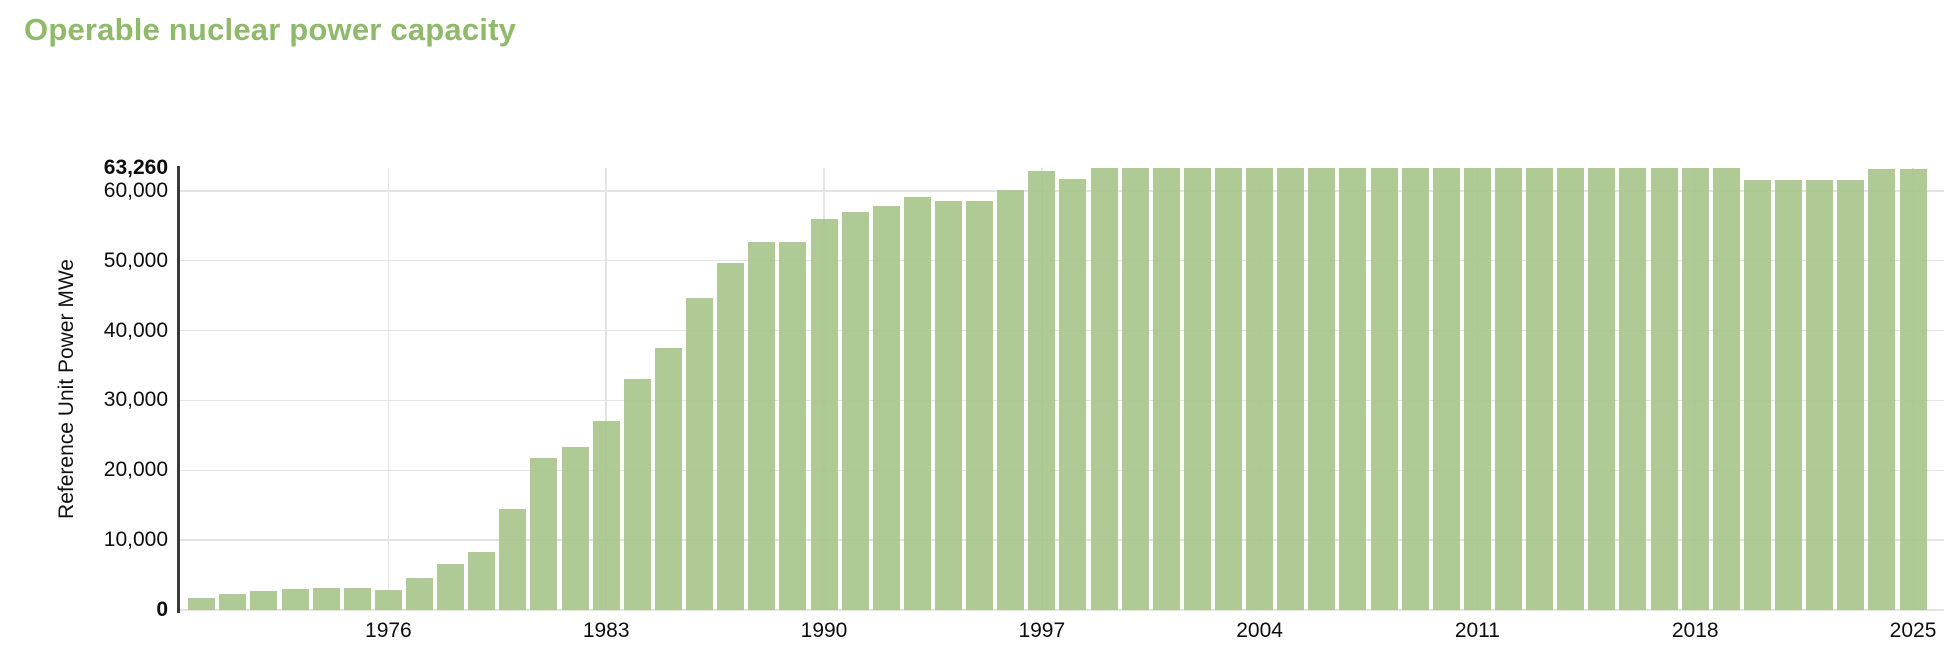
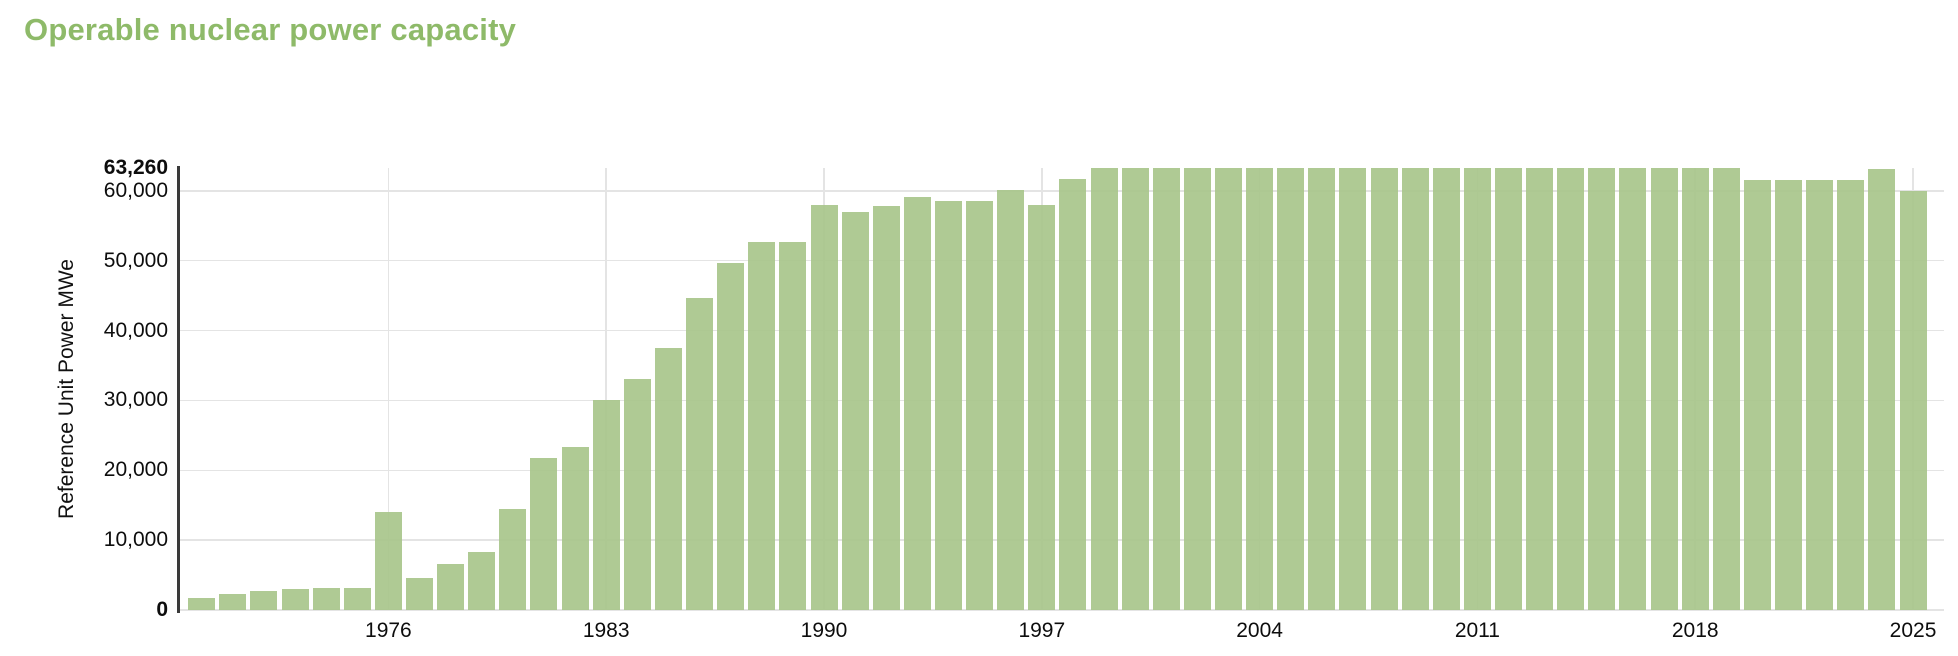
1976: 3000 -> 14000
1983: 27000 -> 30000
1990: 56000 -> 58000
1997: 63000 -> 58000
2025: 63000 -> 60000
